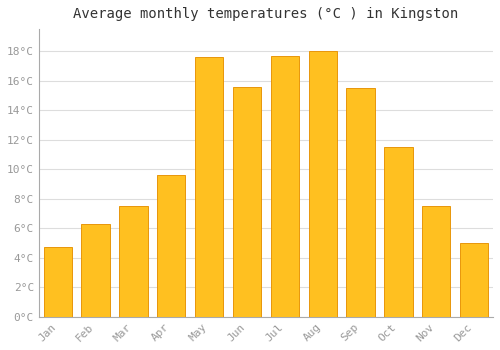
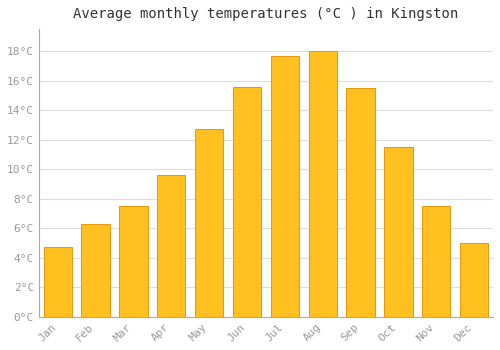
May: 17.6°C -> 12.7°C
